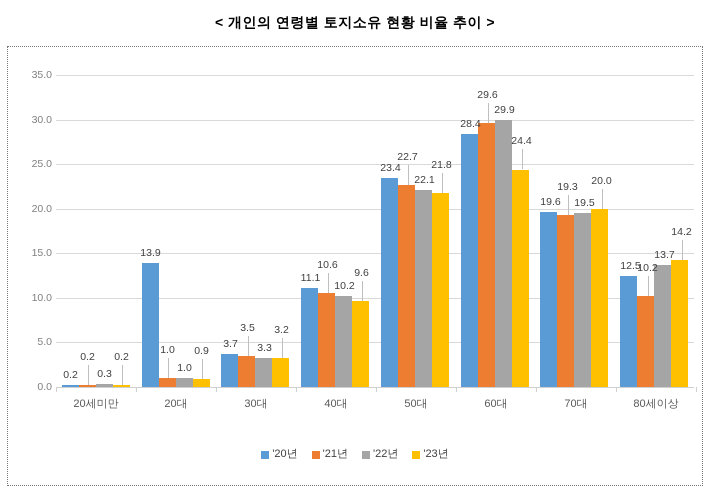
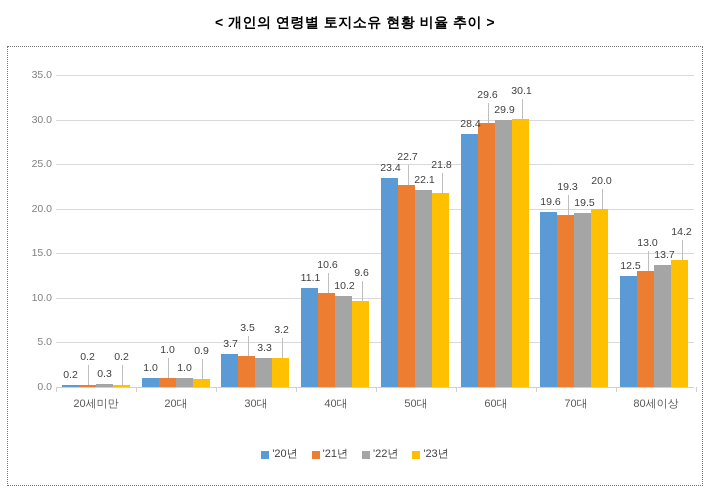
'20년/20대: 13.9 -> 1.0
'23년/60대: 24.4 -> 30.1
'21년/80세이상: 10.2 -> 13.0
